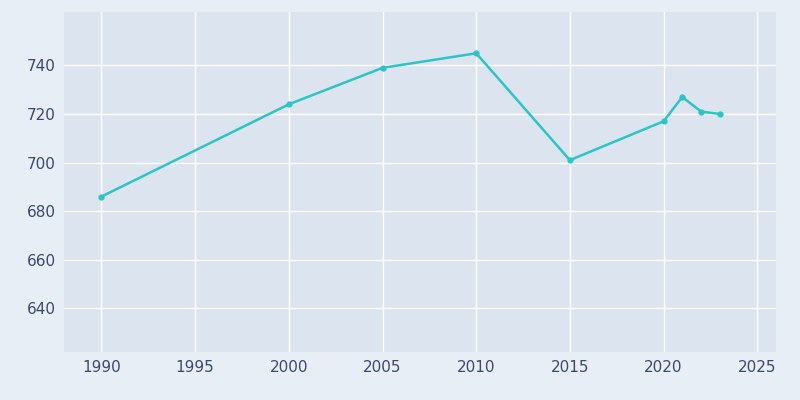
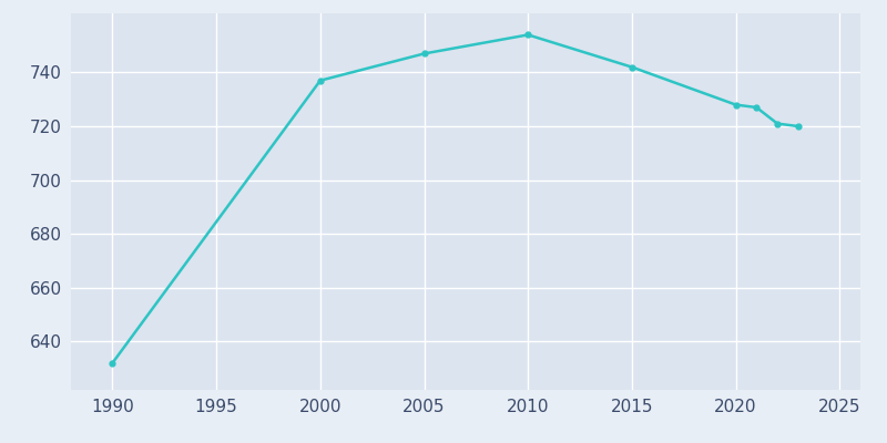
1990: 686 -> 632
2000: 724 -> 737
2005: 739 -> 747
2010: 745 -> 754
2015: 701 -> 742
2020: 717 -> 728
